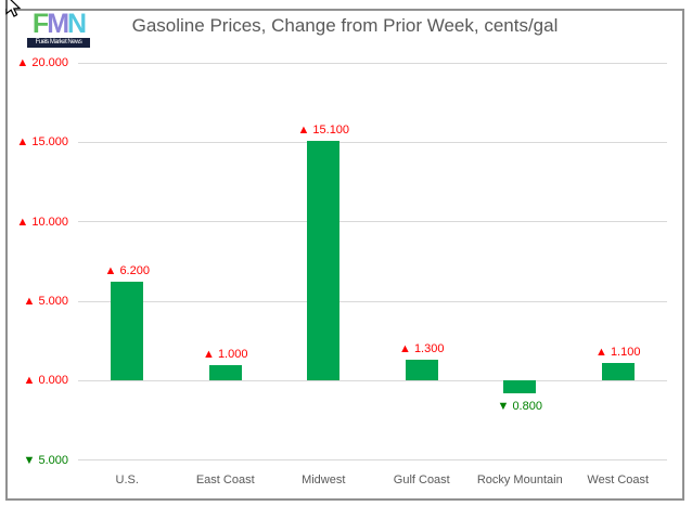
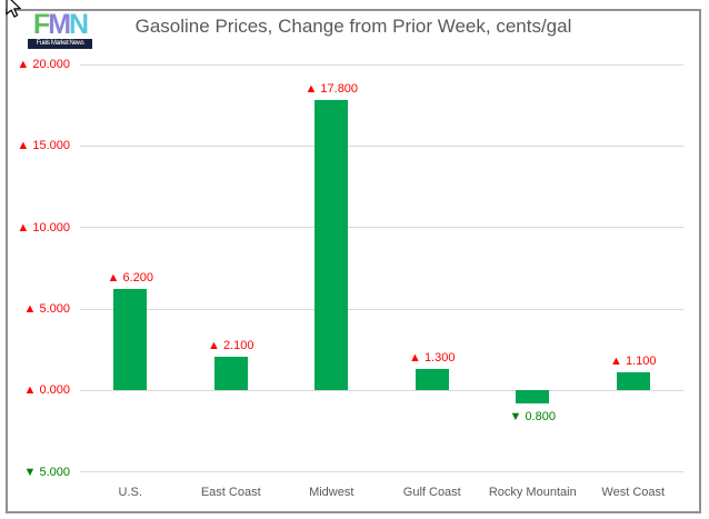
East Coast: 1.000 -> 2.100
Midwest: 15.100 -> 17.800
